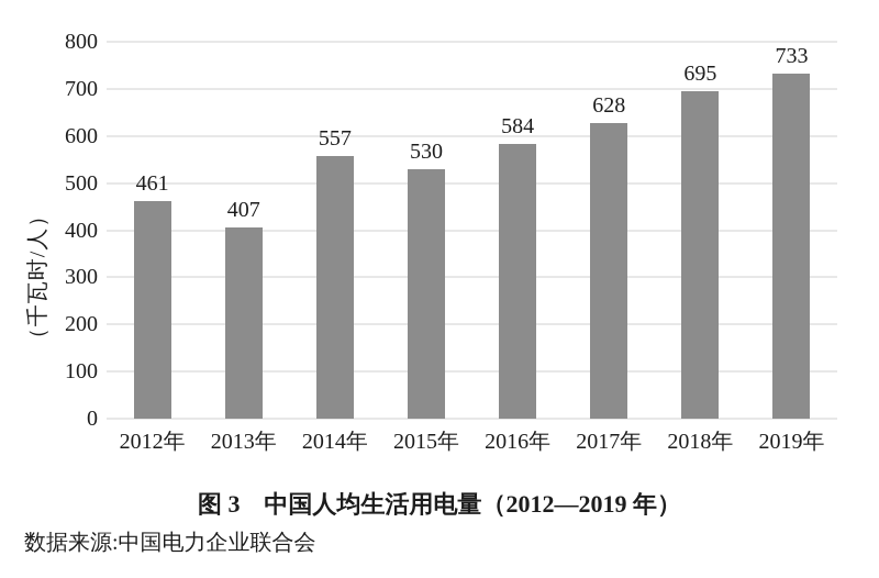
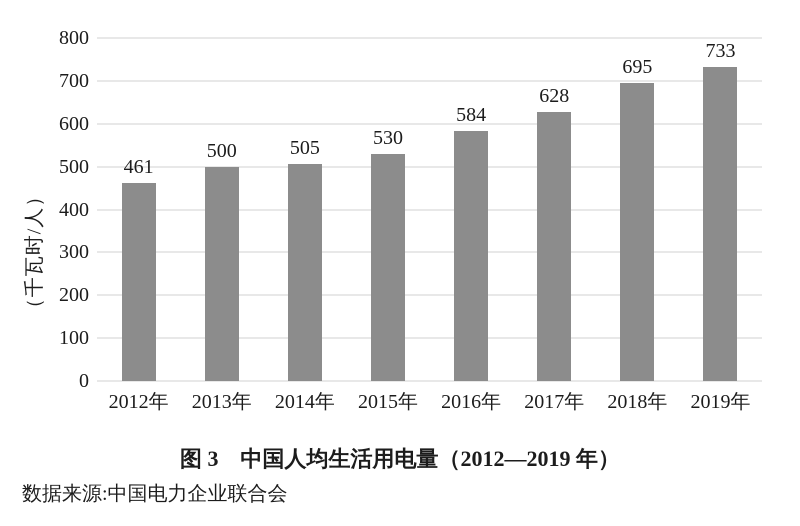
2013年: 407 -> 500
2014年: 557 -> 505
